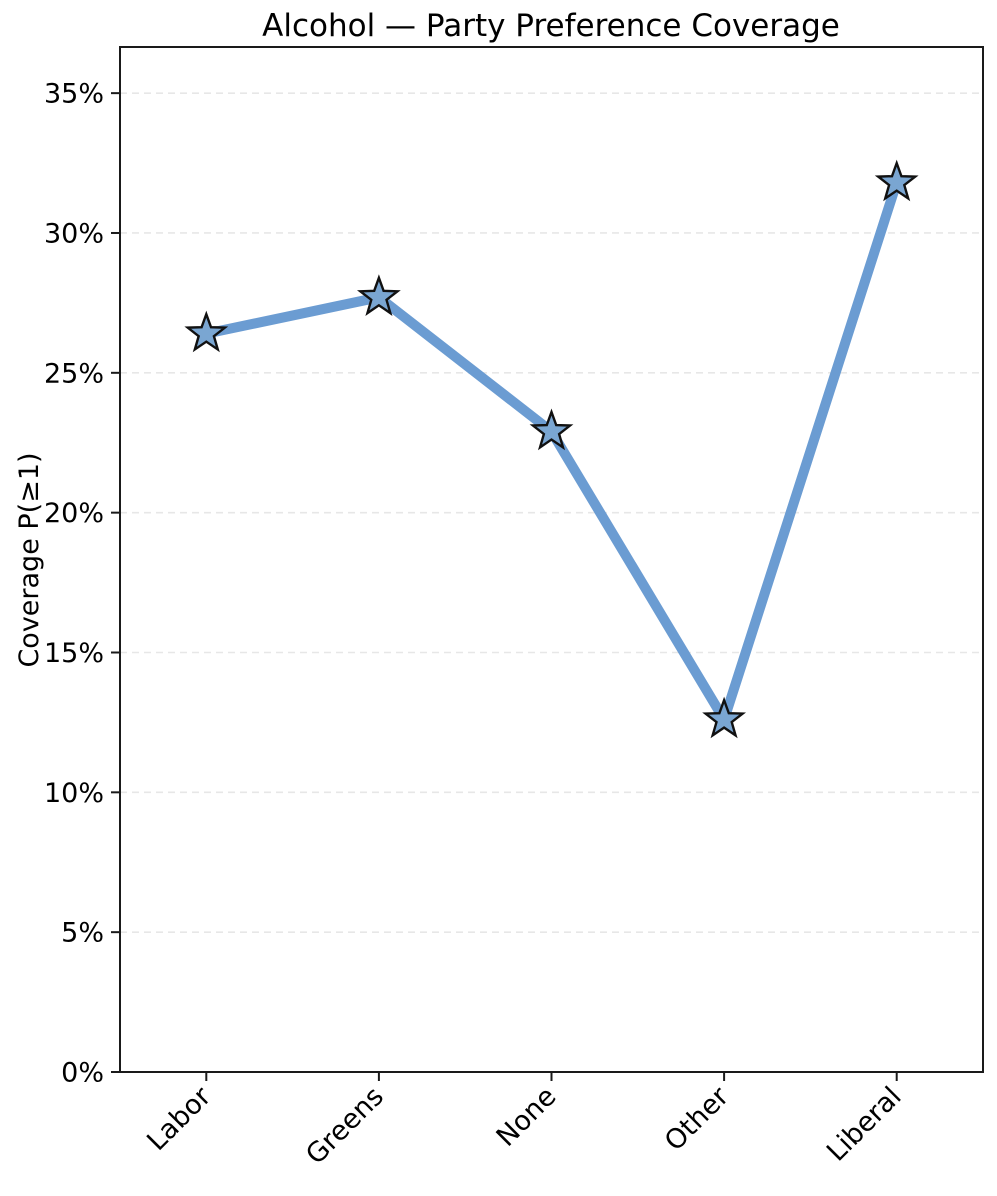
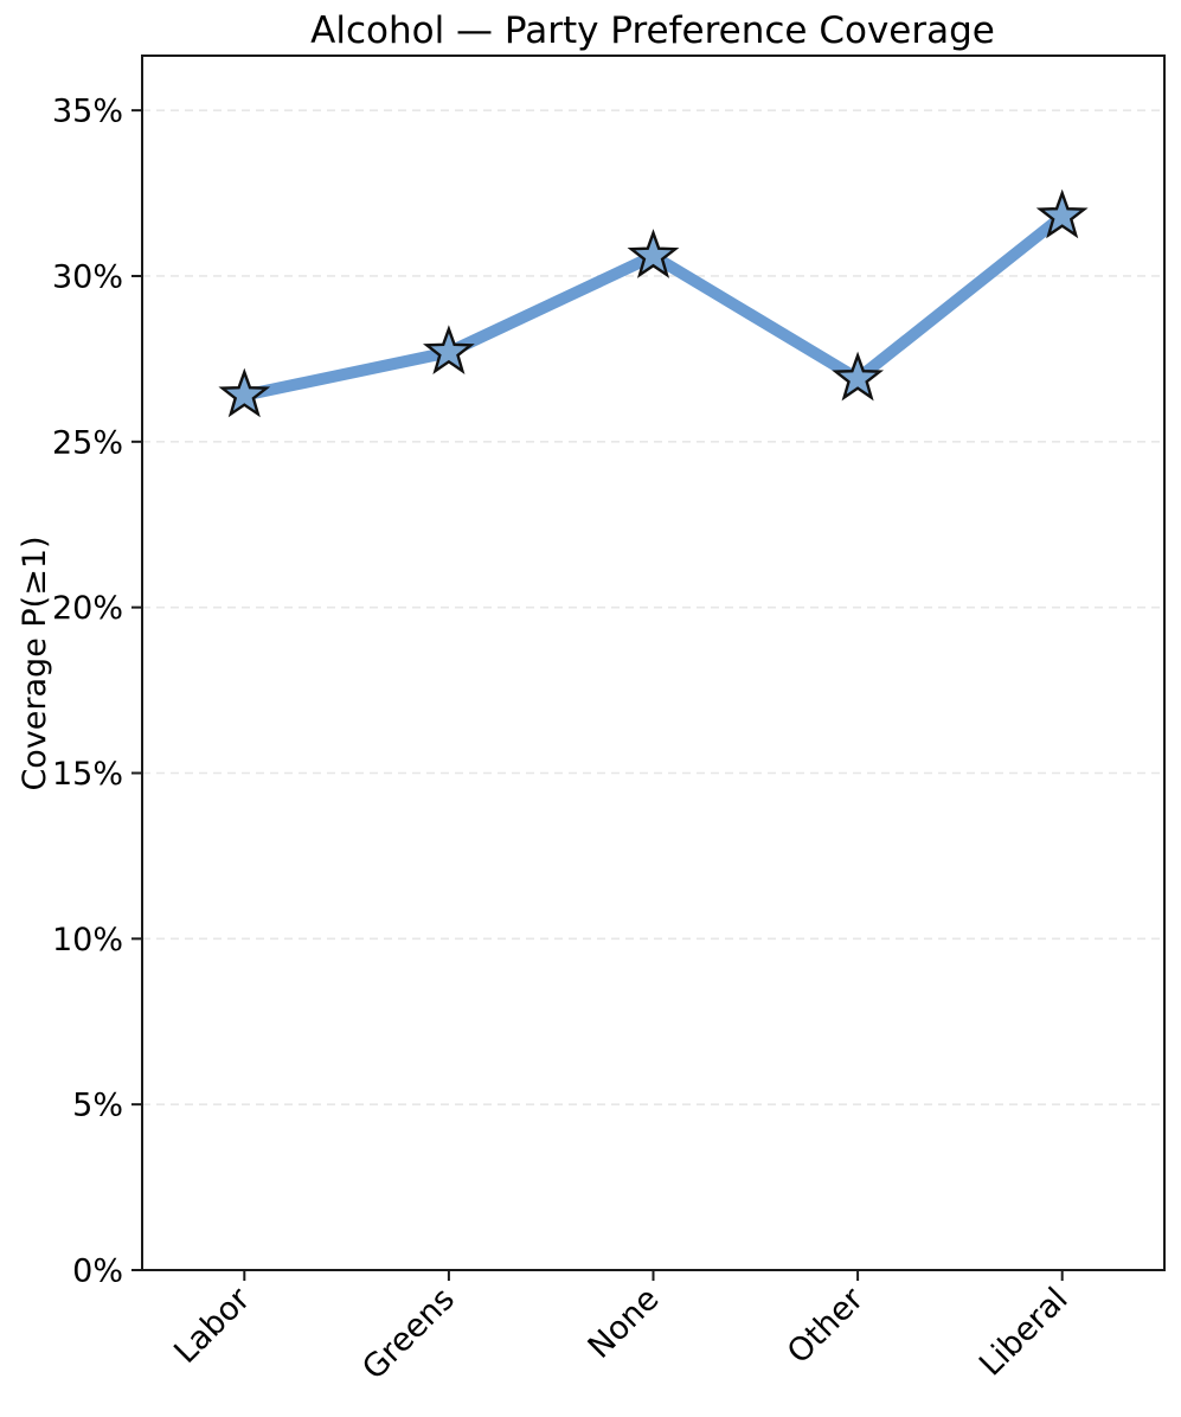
None: 22.9% -> 30.6%
Other: 12.6% -> 26.9%
